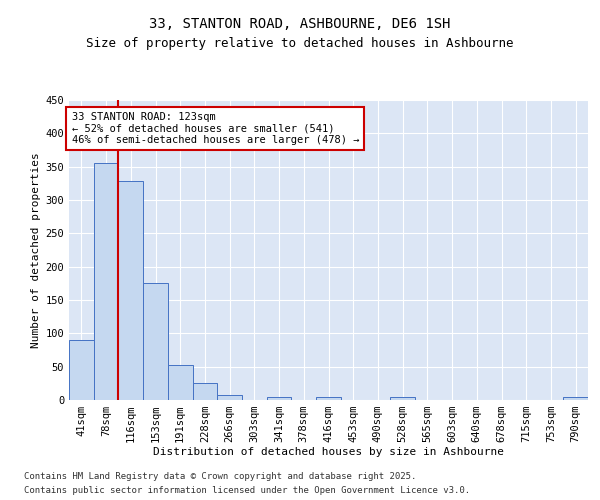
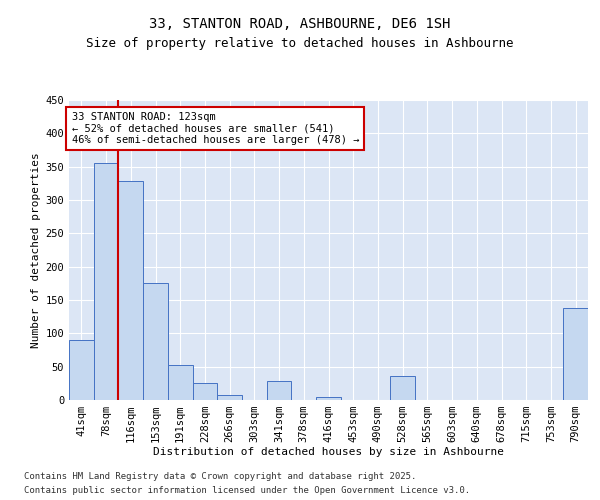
341sqm: 4 -> 28
528sqm: 4 -> 36
790sqm: 4 -> 138
